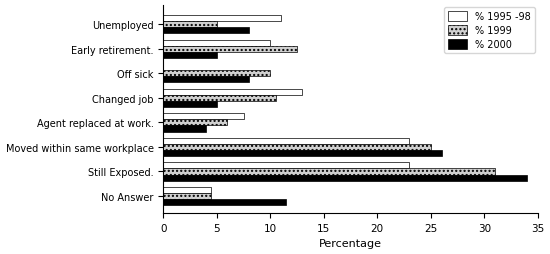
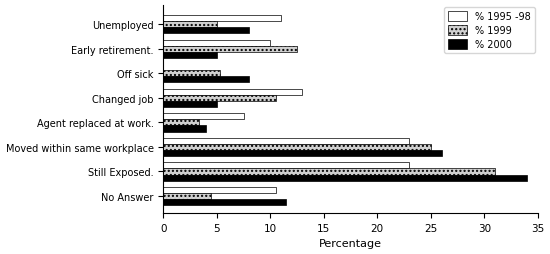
% 1999/Off sick: 10.0 -> 5.3
% 1999/Agent replaced at work.: 6.0 -> 3.3
% 1995 -98/No Answer: 4.5 -> 10.5
